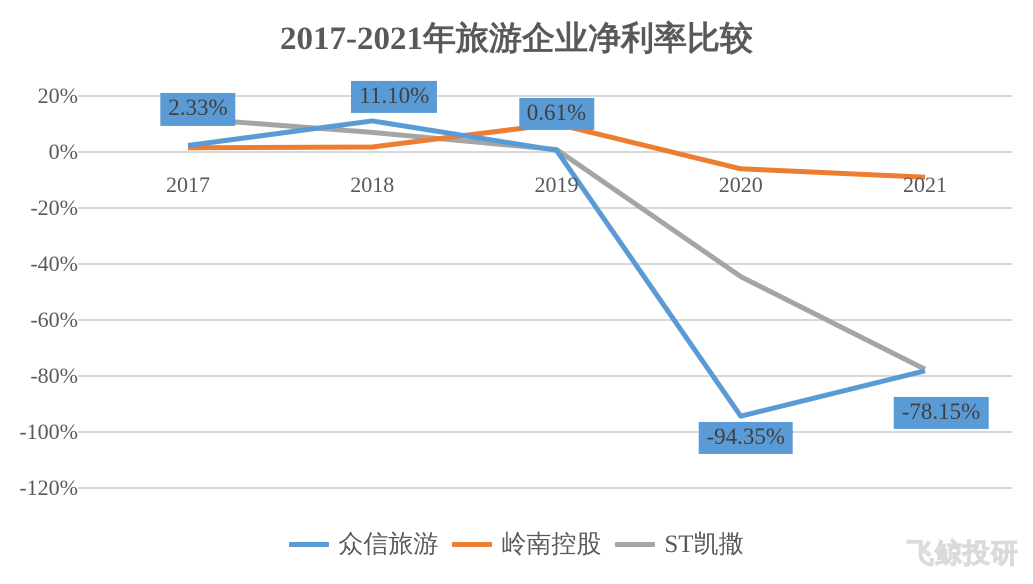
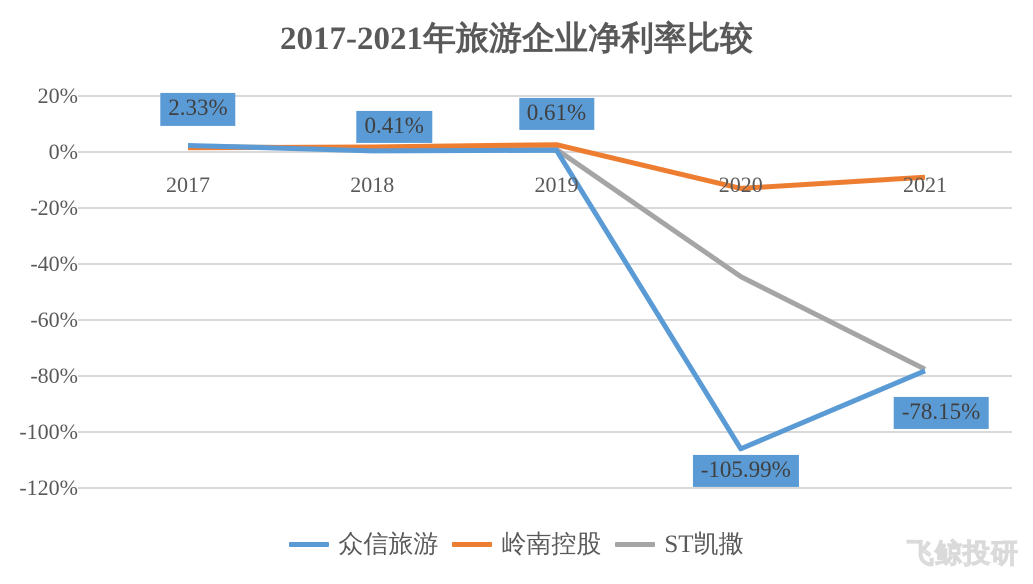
ST凯撒/2017: 12% -> 2%
众信旅游/2018: 11.10% -> 0.41%
ST凯撒/2018: 7% -> 1%
岭南控股/2019: 10% -> 3%
众信旅游/2020: -94.35% -> -105.99%
岭南控股/2020: -6% -> -13%
